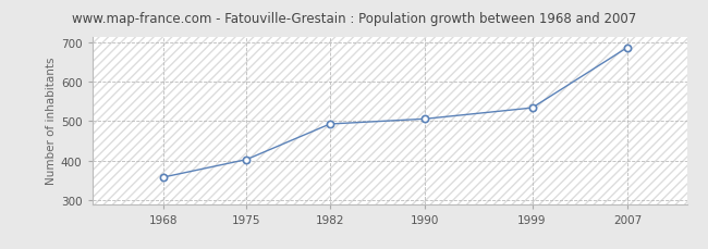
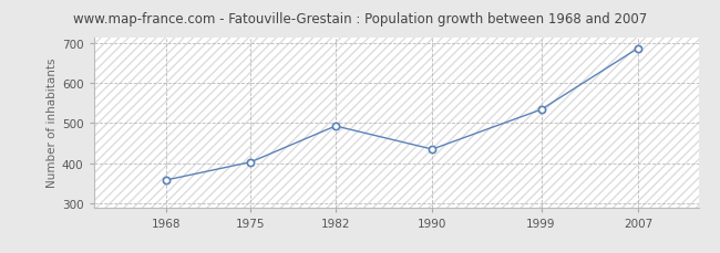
1990: 506 -> 435
